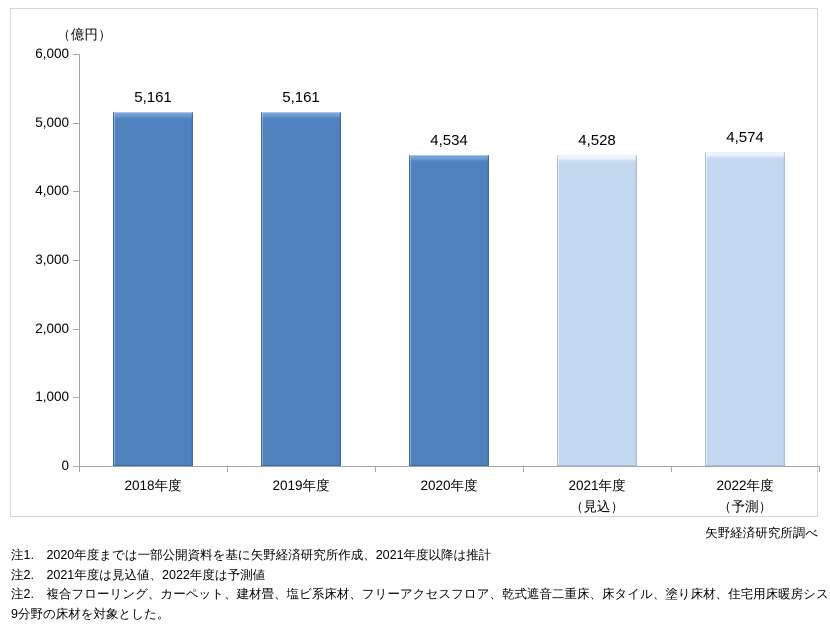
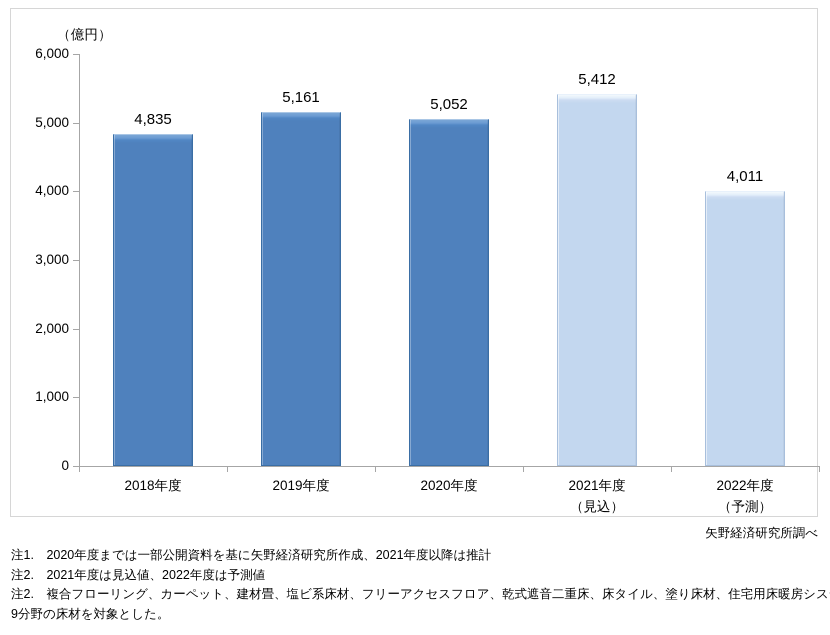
2018年度: 5,161 -> 4,835
2020年度: 4,534 -> 5,052
2021年度: 4,528 -> 5,412
2022年度: 4,574 -> 4,011
